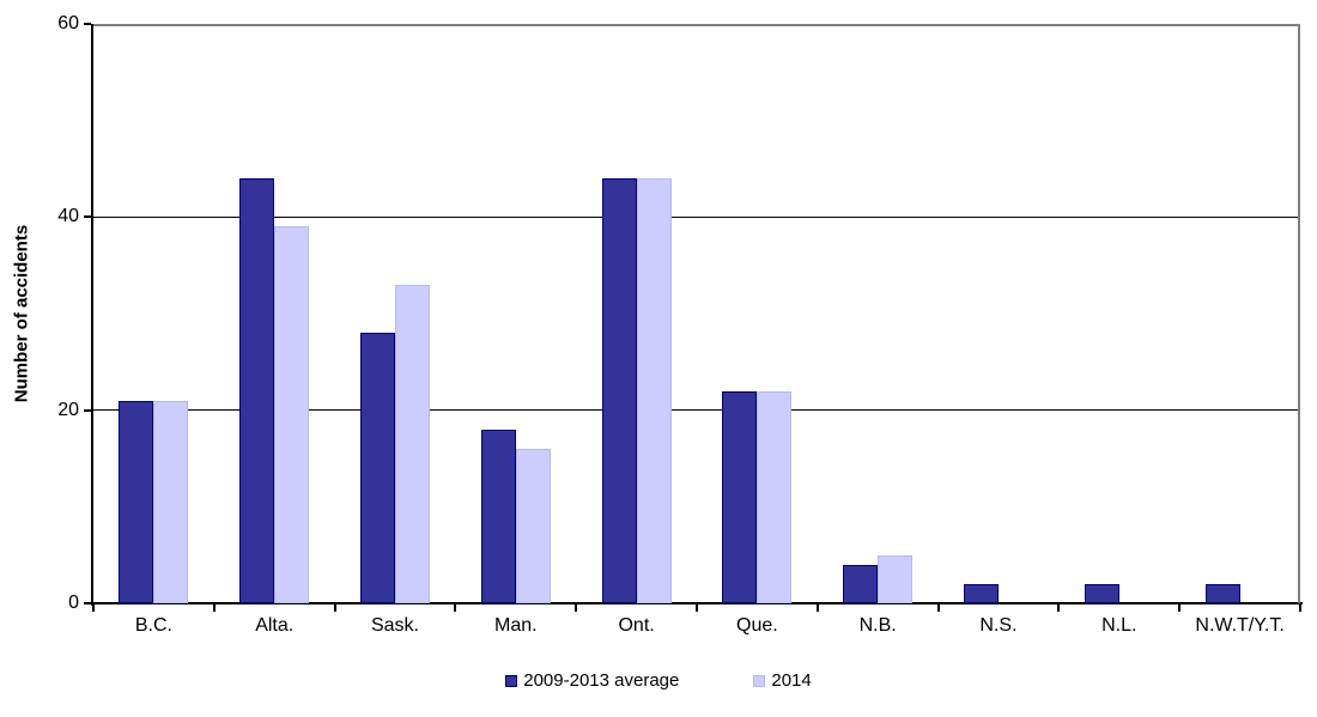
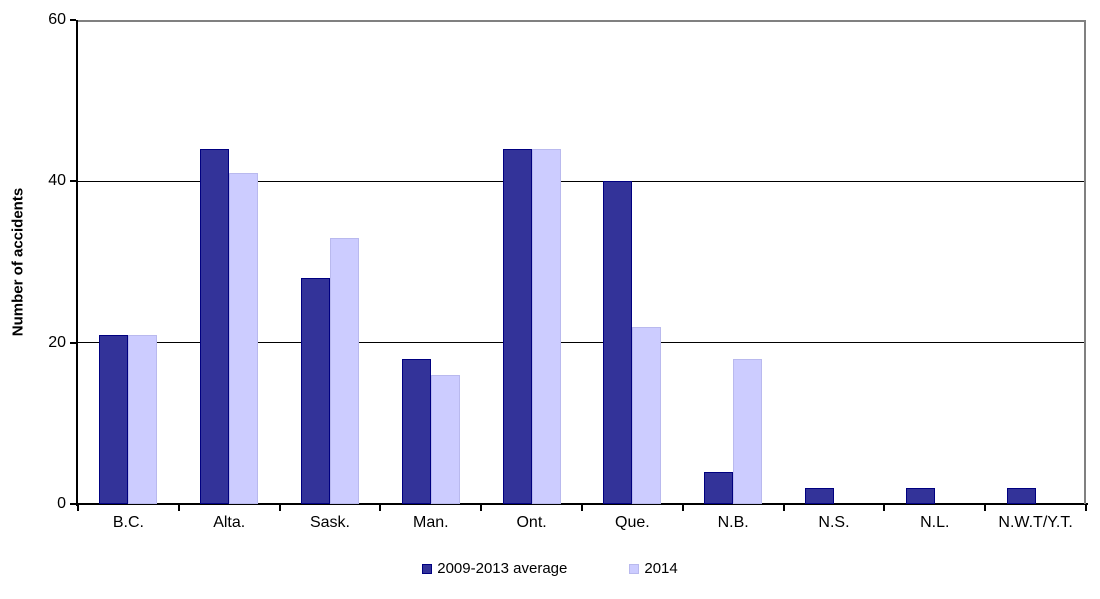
2014/Alta.: 39 -> 41
2009-2013 average/Que.: 22 -> 40
2014/N.B.: 5 -> 18
